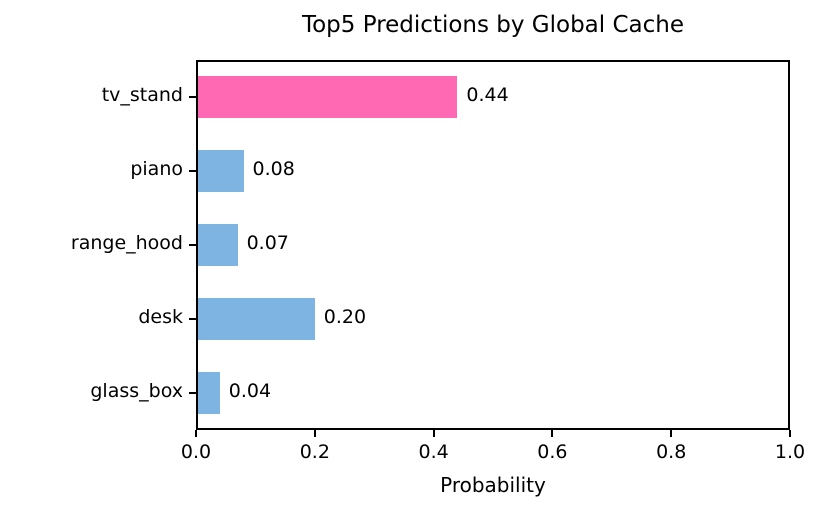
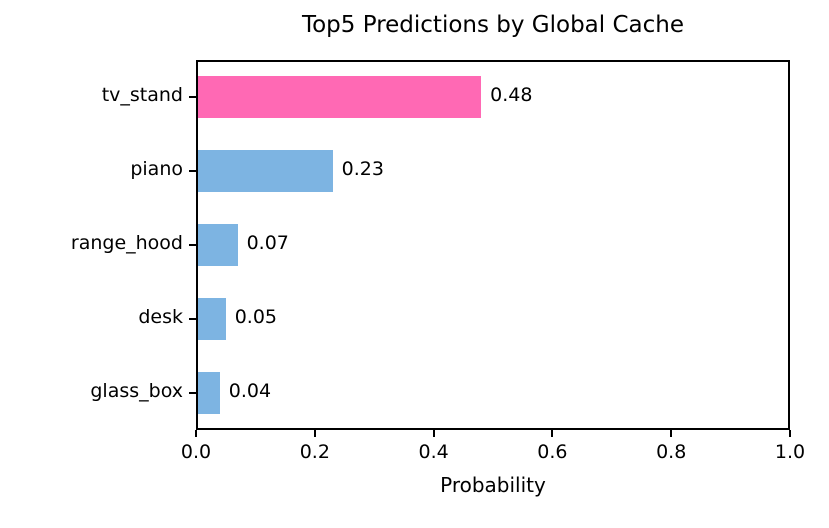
tv_stand: 0.44 -> 0.48
piano: 0.08 -> 0.23
desk: 0.20 -> 0.05
